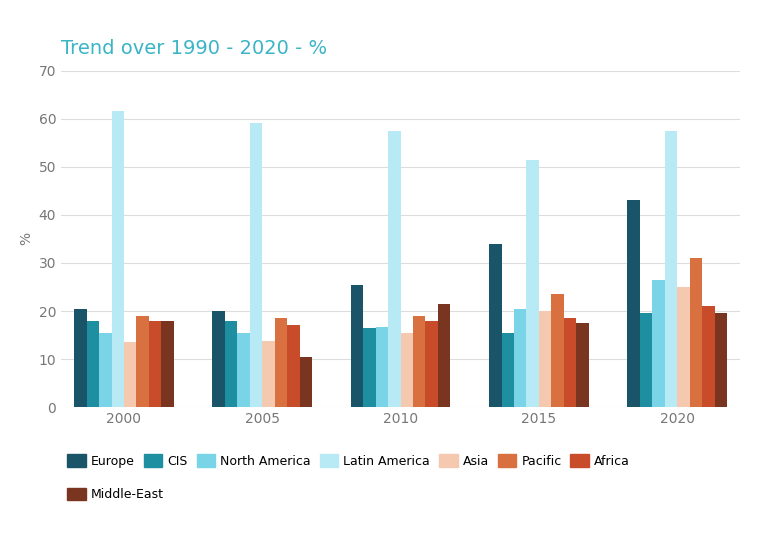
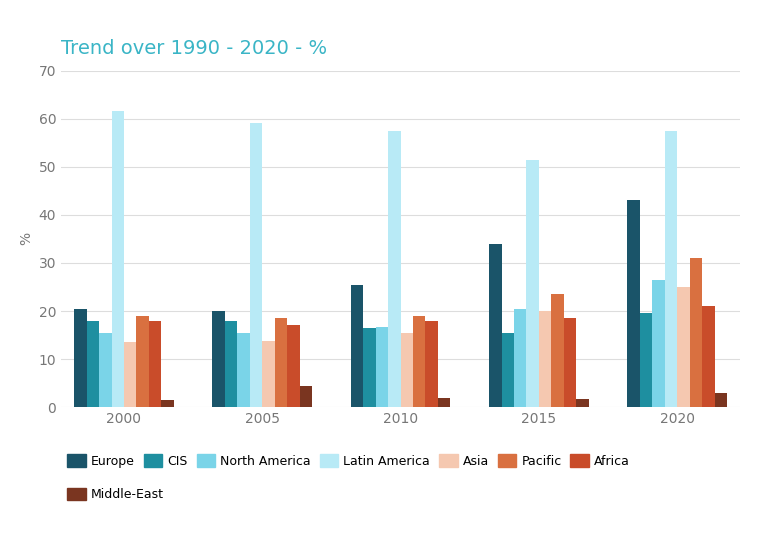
Middle-East/2000: 18.0 -> 1.5
Middle-East/2005: 10.5 -> 4.5
Middle-East/2010: 21.5 -> 2.0
Middle-East/2015: 17.5 -> 1.7
Middle-East/2020: 19.5 -> 3.0
